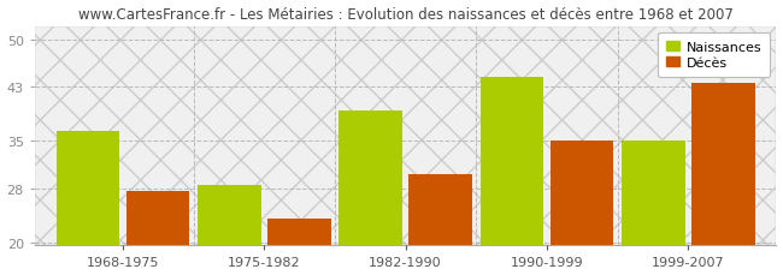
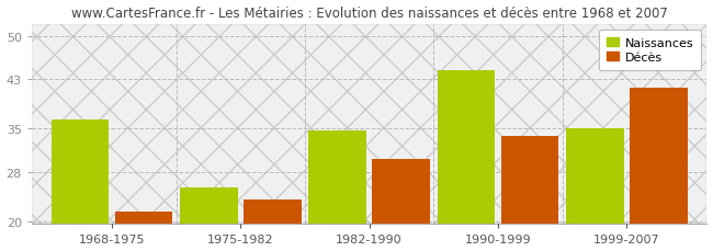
Décès/1968-1975: 27.5 -> 21.6
Naissances/1975-1982: 28.5 -> 25.4
Naissances/1982-1990: 39.5 -> 34.6
Décès/1990-1999: 35.0 -> 33.8
Décès/1999-2007: 43.5 -> 41.6
